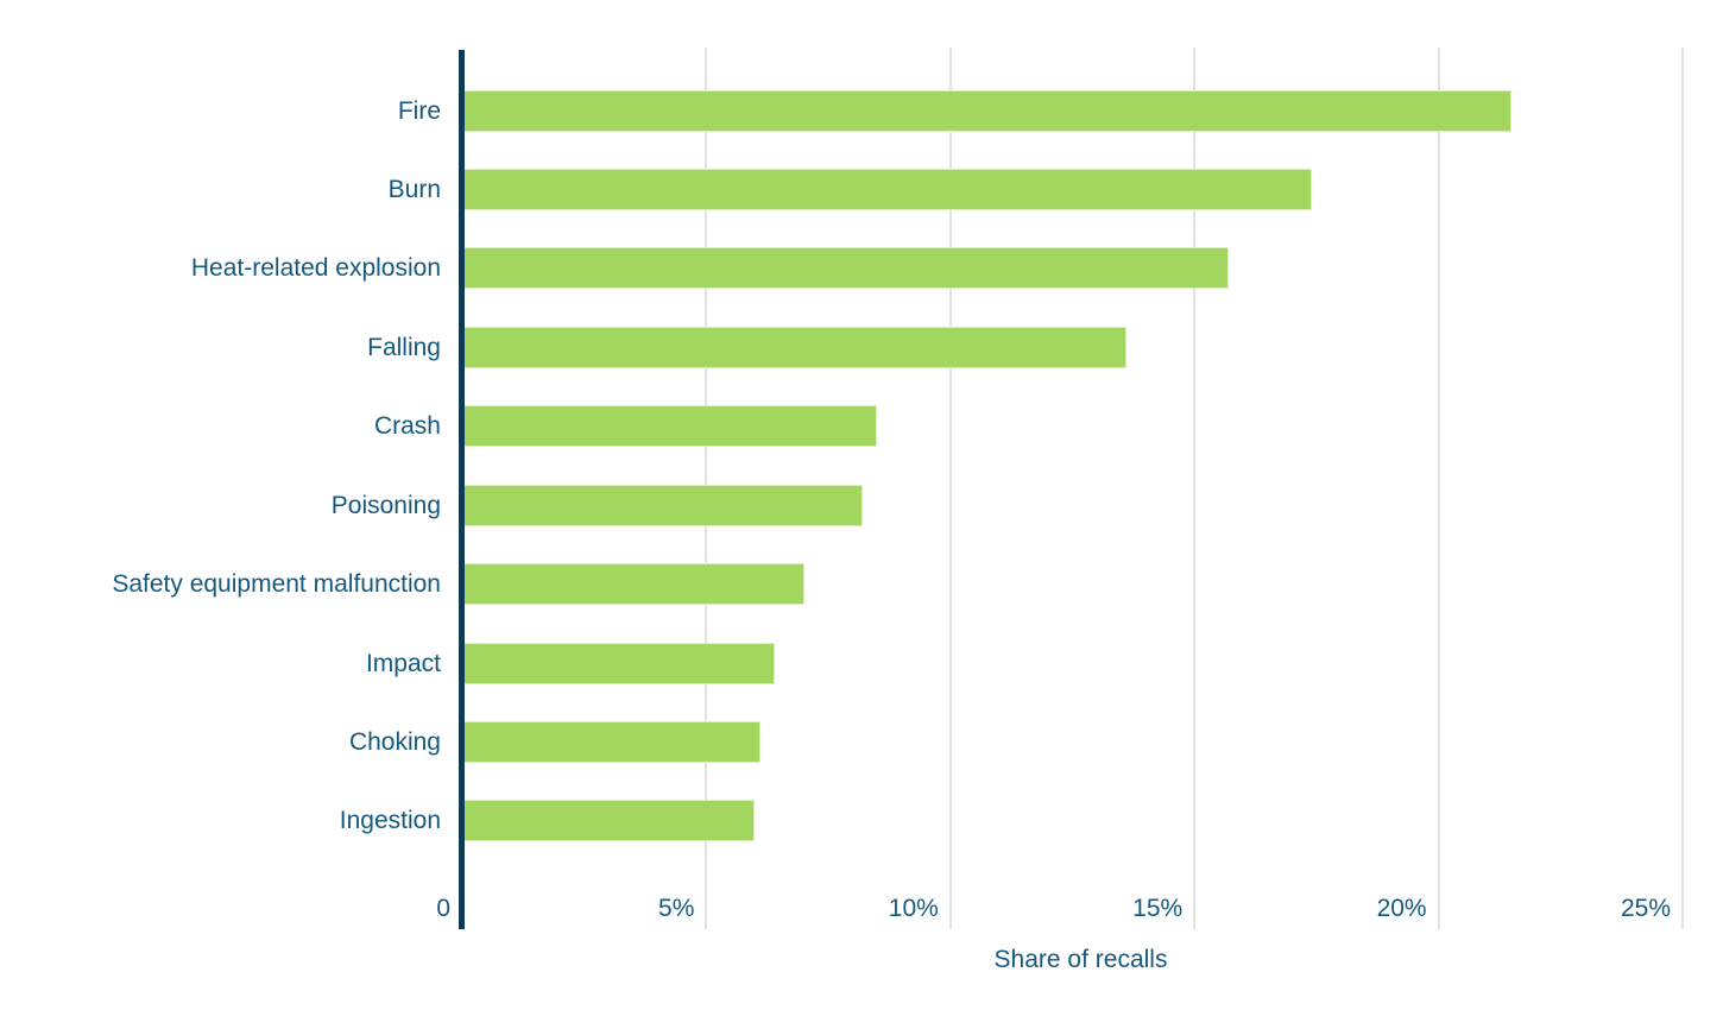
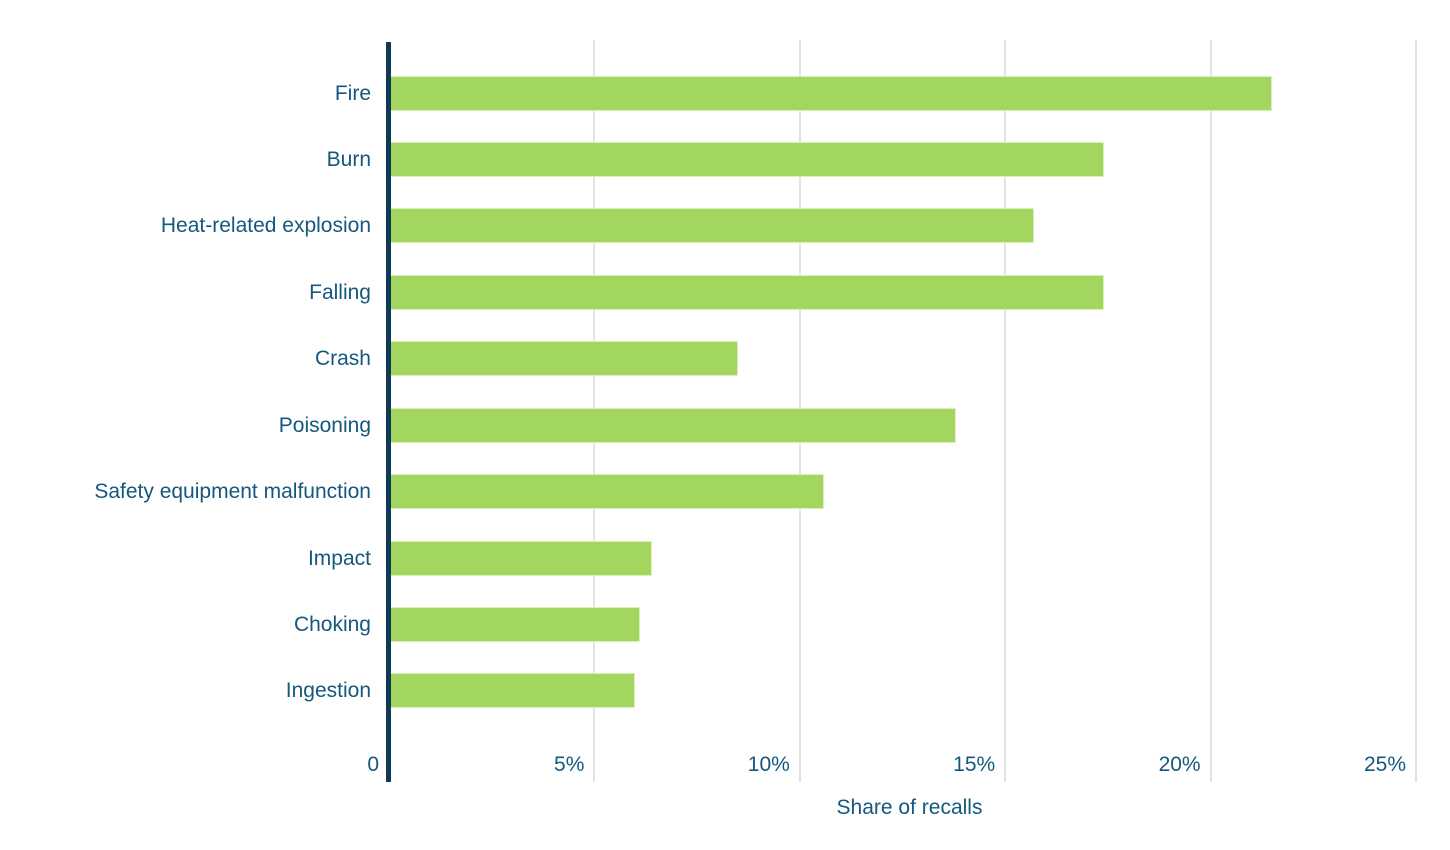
Falling: 13.6% -> 17.4%
Poisoning: 8.2% -> 13.8%
Safety equipment malfunction: 7.0% -> 10.6%
